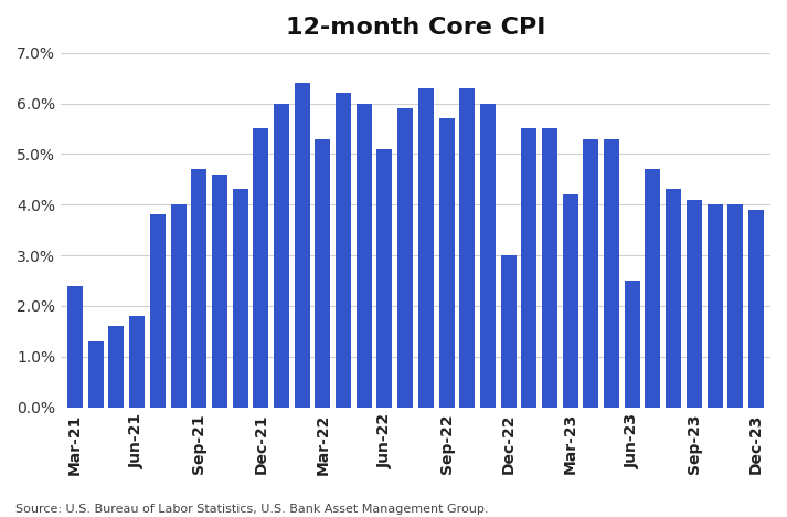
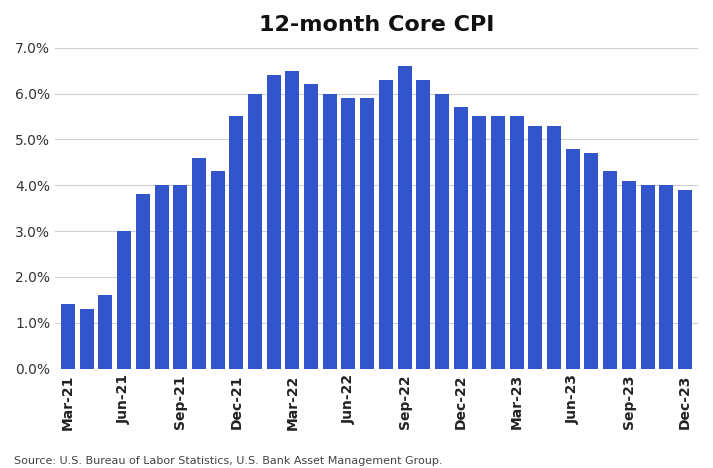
Mar-21: 2.4% -> 1.4%
Jun-21: 1.8% -> 3.0%
Sep-21: 4.7% -> 4.0%
Mar-22: 5.3% -> 6.5%
Jun-22: 5.1% -> 5.9%
Sep-22: 5.7% -> 6.6%
Dec-22: 3.0% -> 5.7%
Mar-23: 4.2% -> 5.5%
Jun-23: 2.5% -> 4.8%
